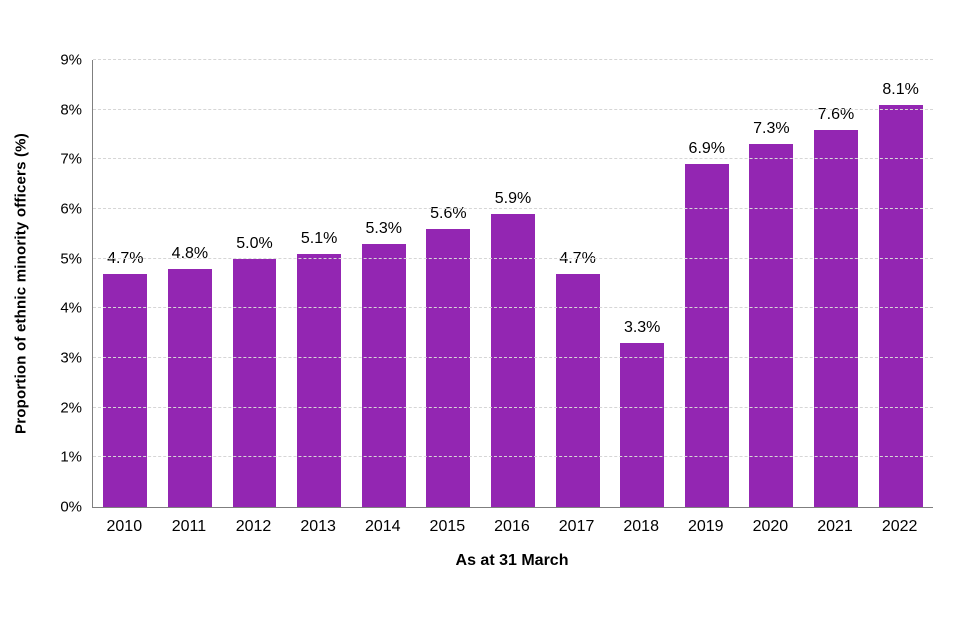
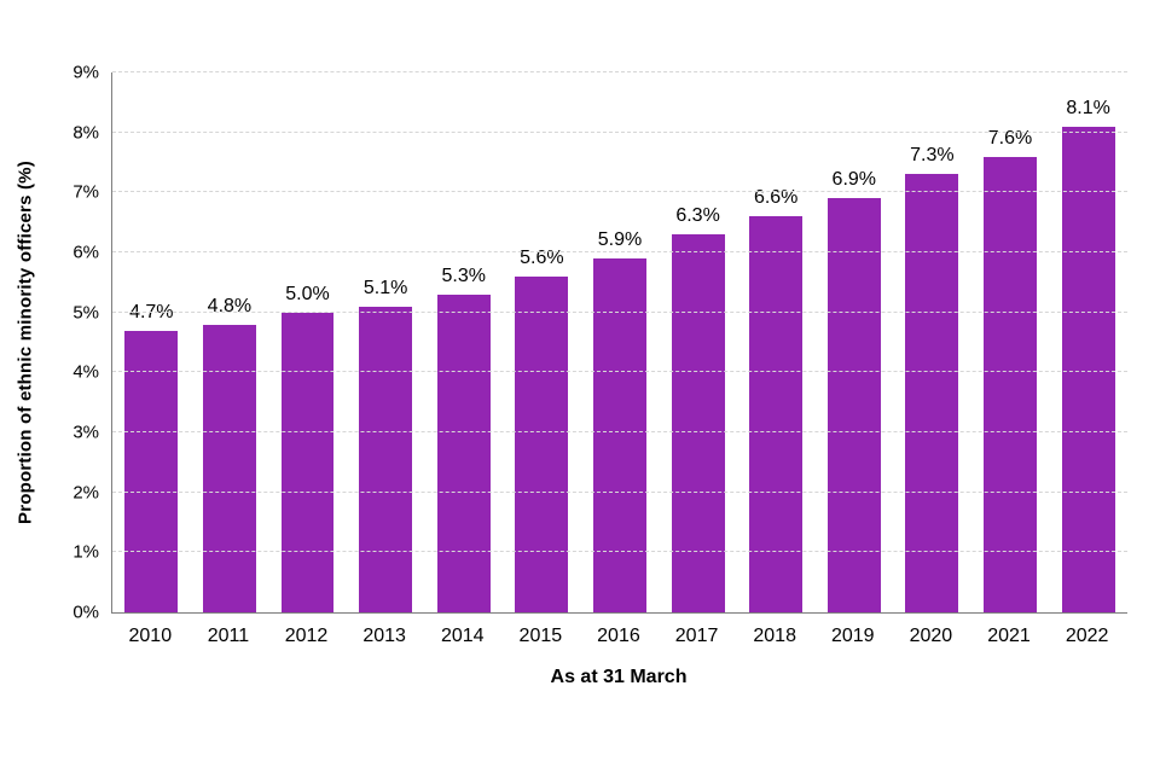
2017: 4.7% -> 6.3%
2018: 3.3% -> 6.6%
